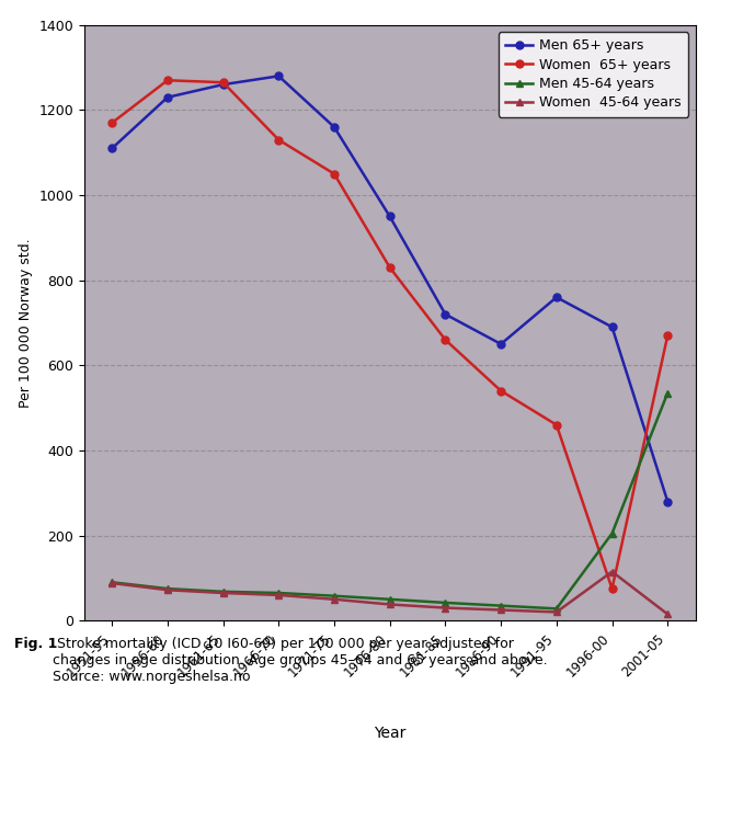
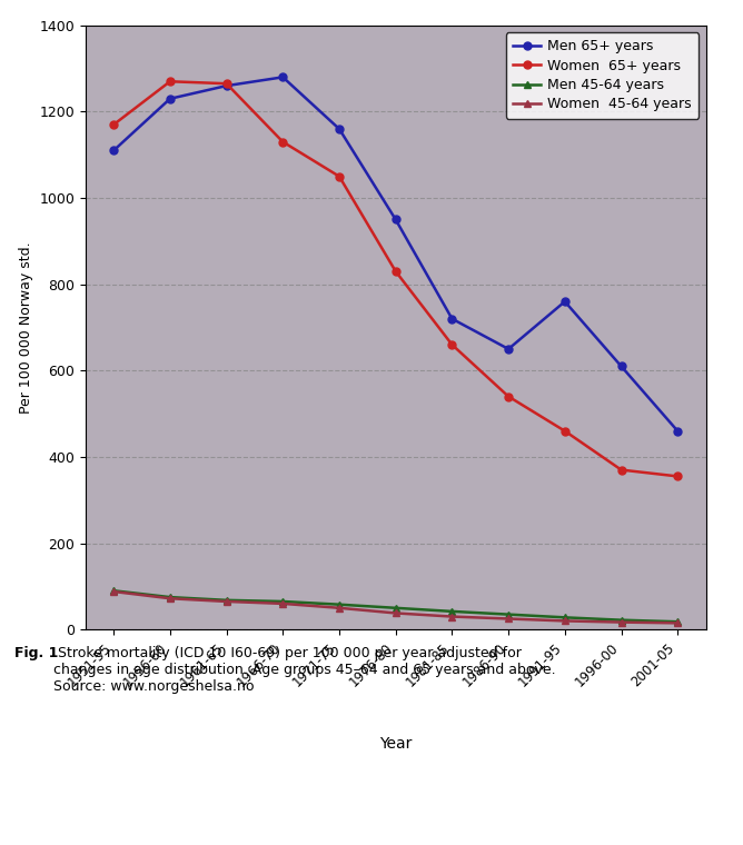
Men 65+ years/1996-00: 690 -> 610
Women 65+ years/1996-00: 75 -> 370
Men 45-64 years/1996-00: 205 -> 22
Women 45-64 years/1996-00: 115 -> 17
Men 65+ years/2001-05: 280 -> 460
Women 65+ years/2001-05: 670 -> 355
Men 45-64 years/2001-05: 535 -> 18
